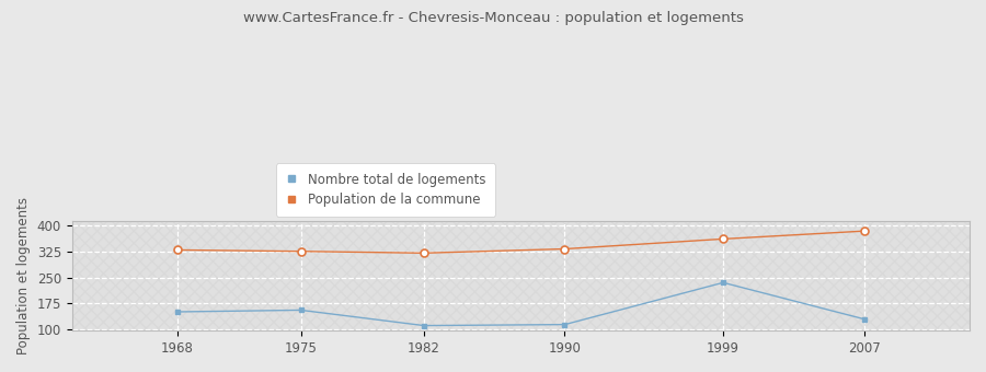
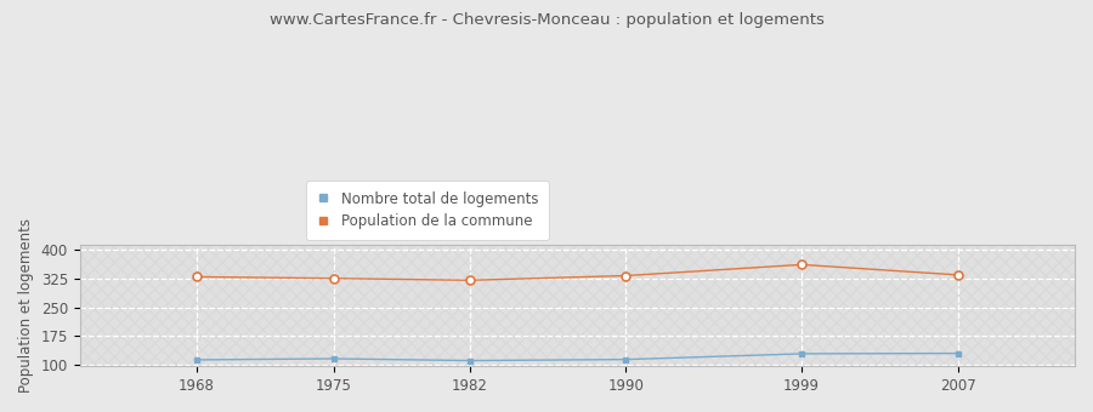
Nombre total de logements/1968: 150 -> 112
Nombre total de logements/1975: 155 -> 115
Nombre total de logements/1999: 235 -> 128
Population de la commune/2007: 385 -> 335
